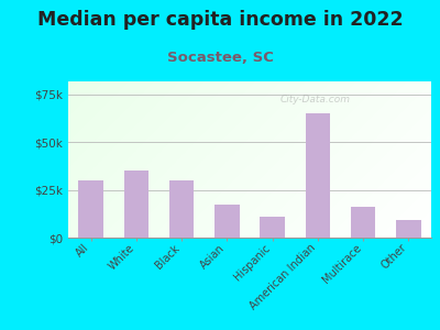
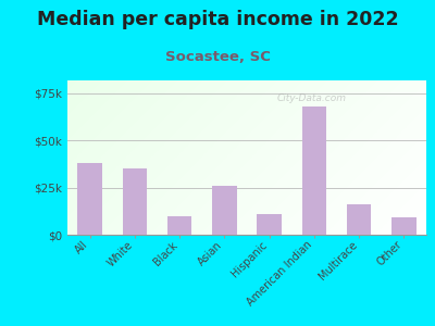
All: $30k -> $38k
Black: $30k -> $10k
Asian: $17k -> $26k
American Indian: $65k -> $68k
